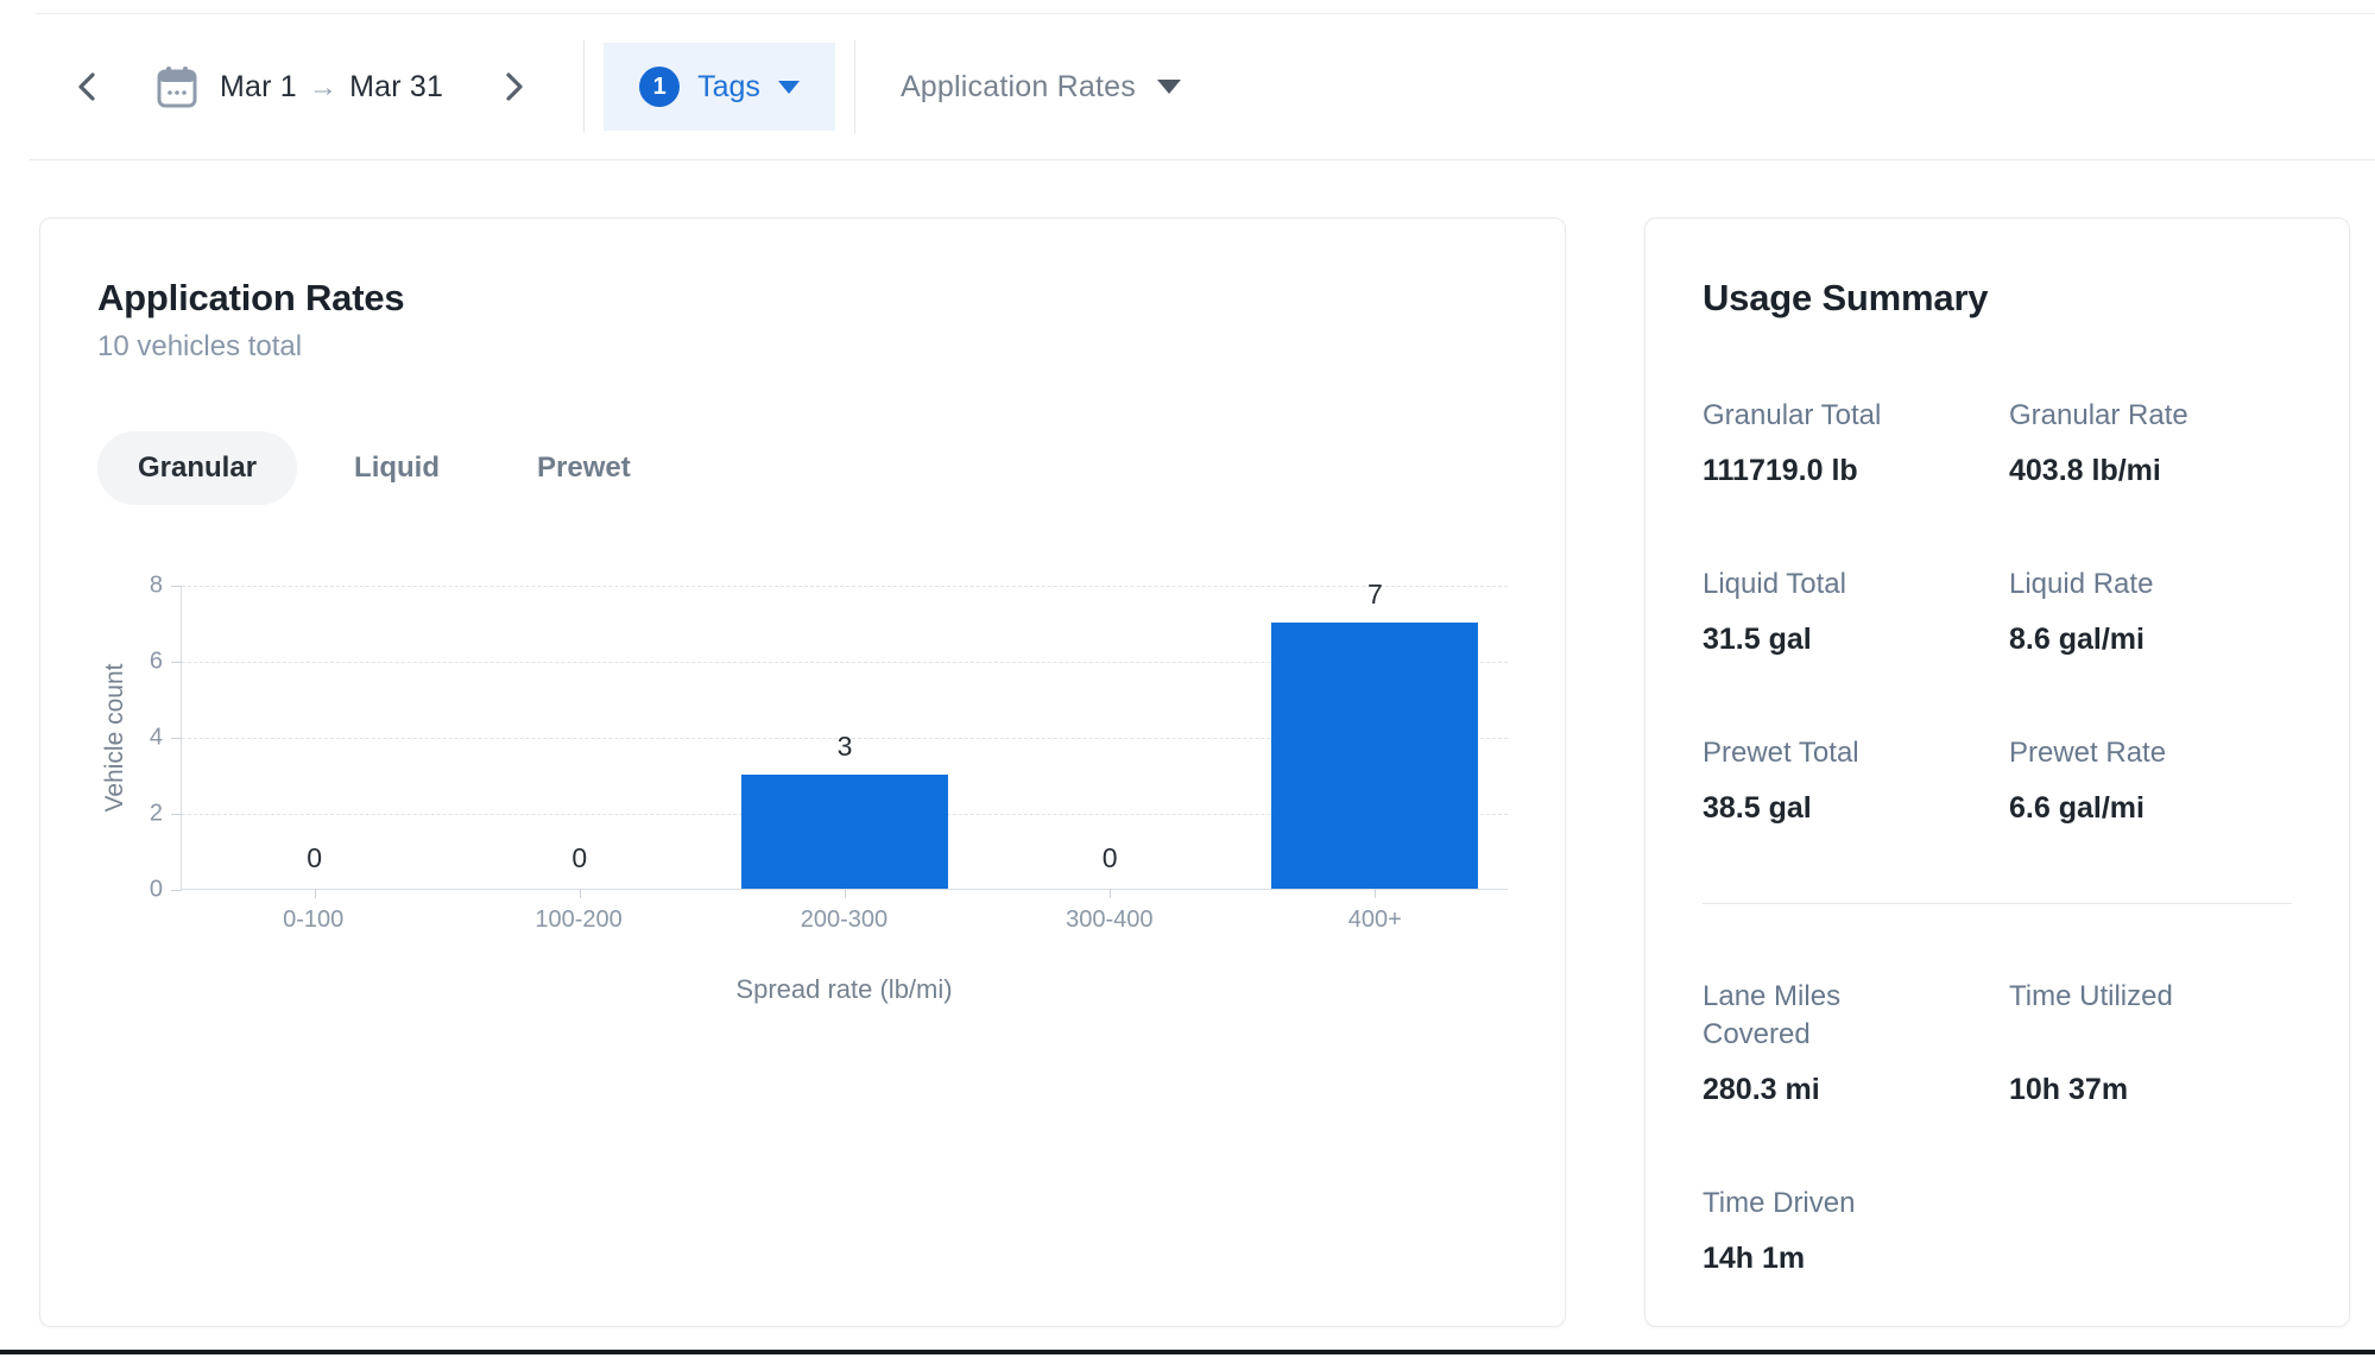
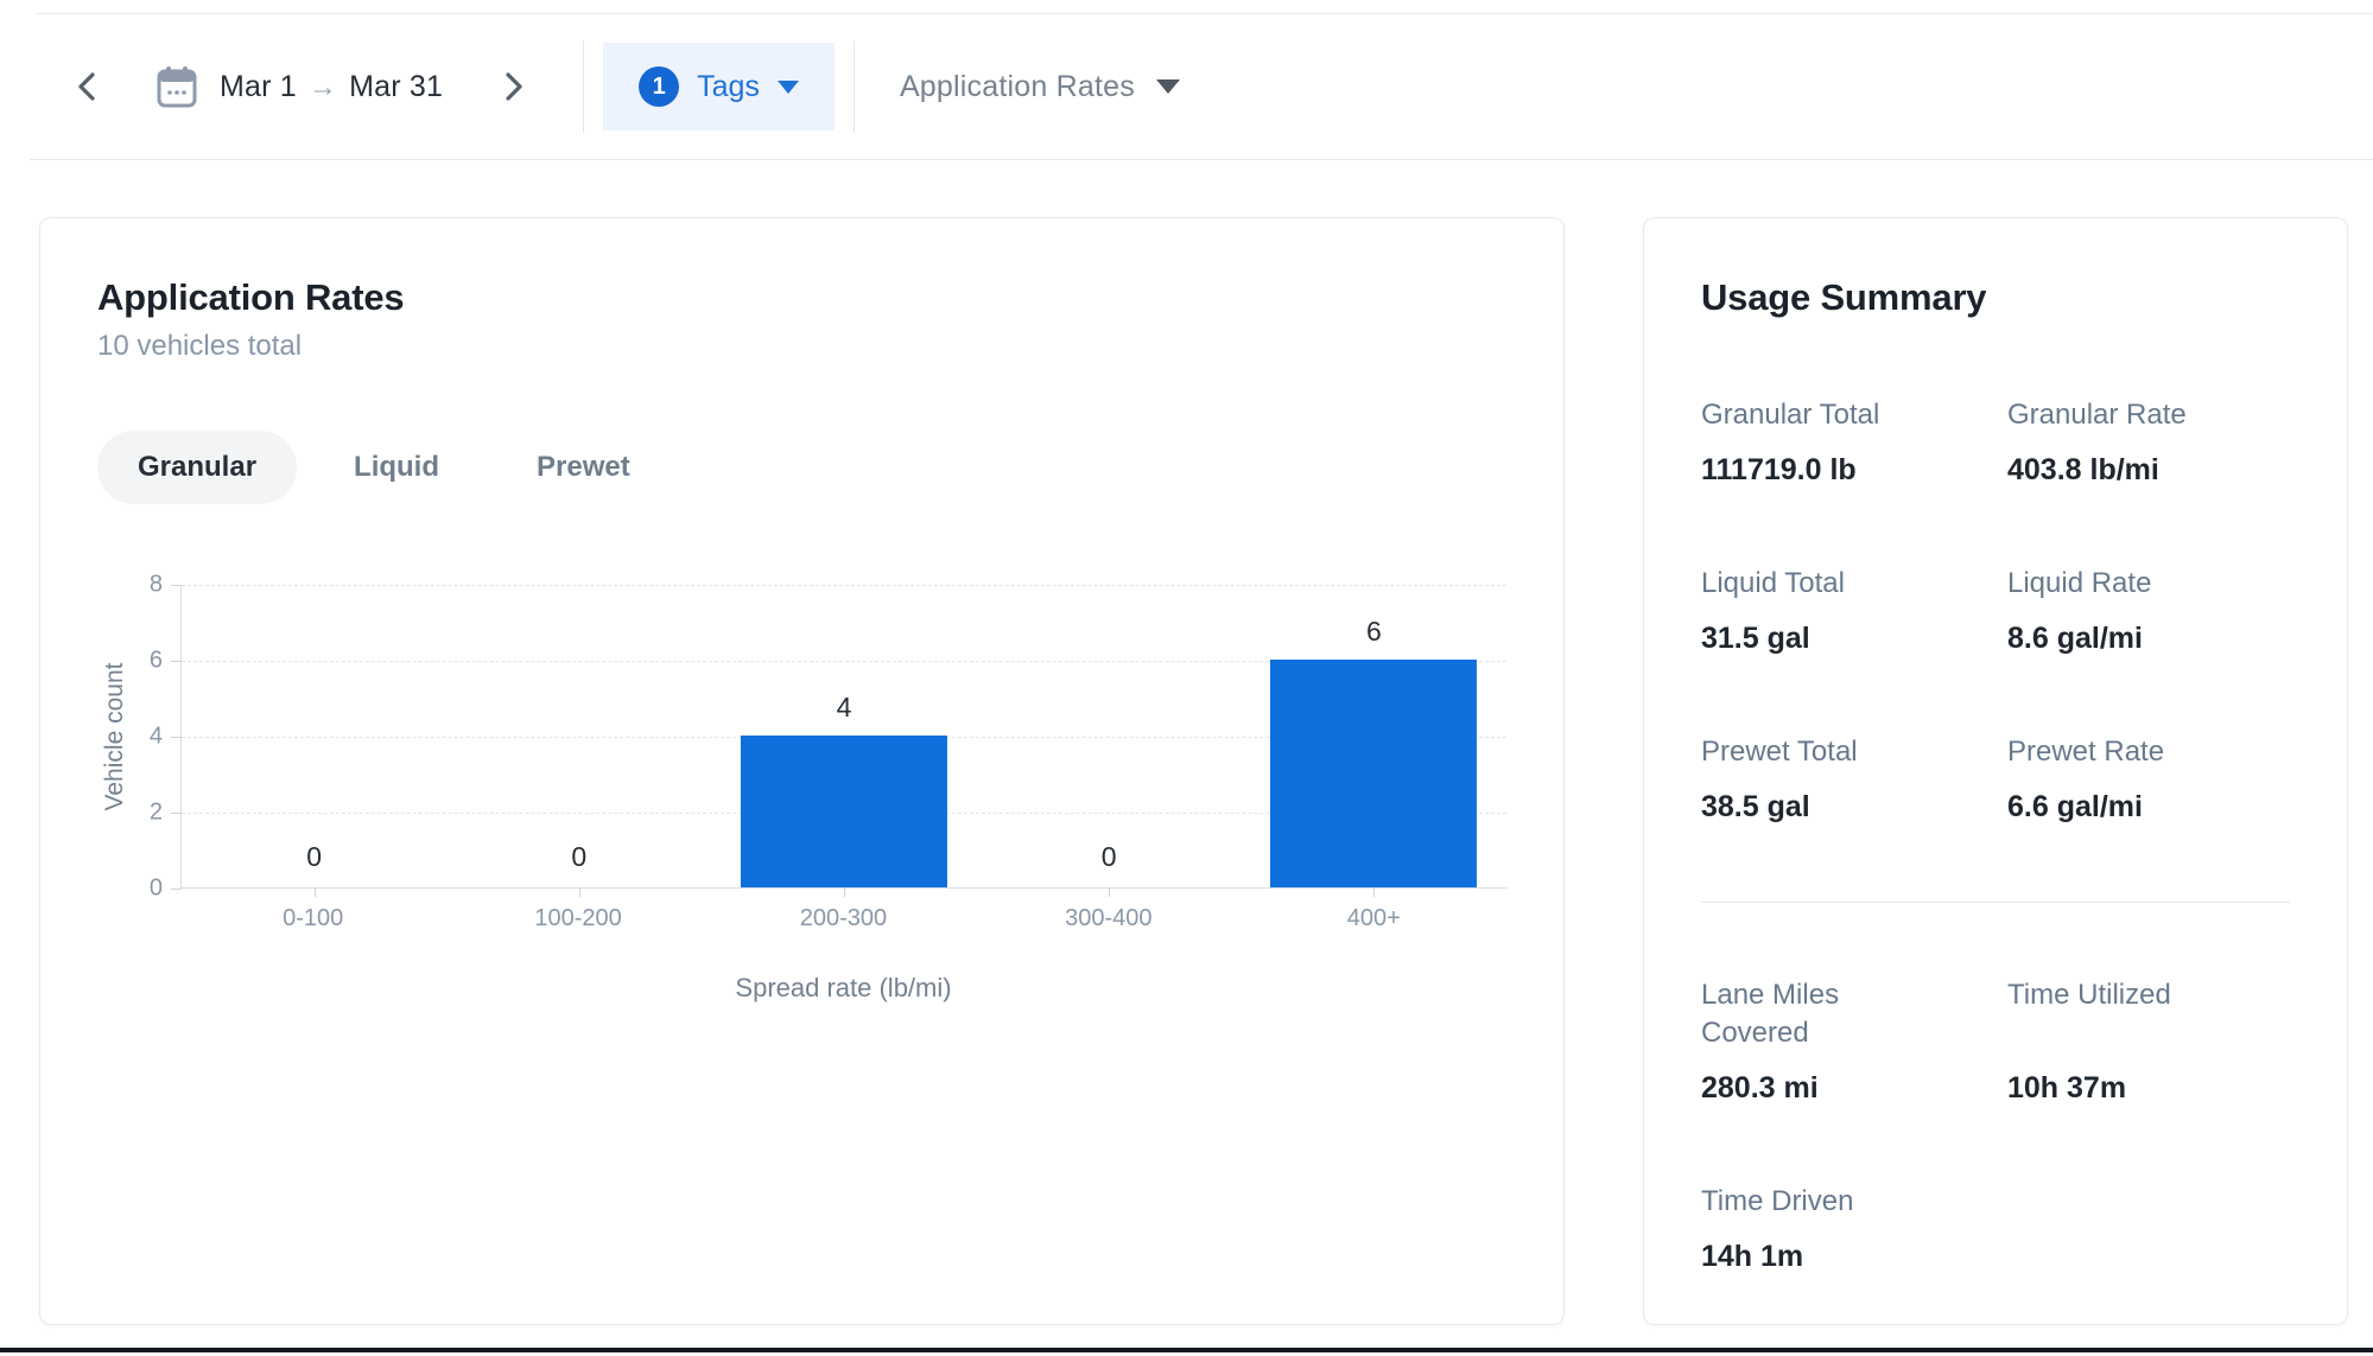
200-300: 3 -> 4
400+: 7 -> 6
